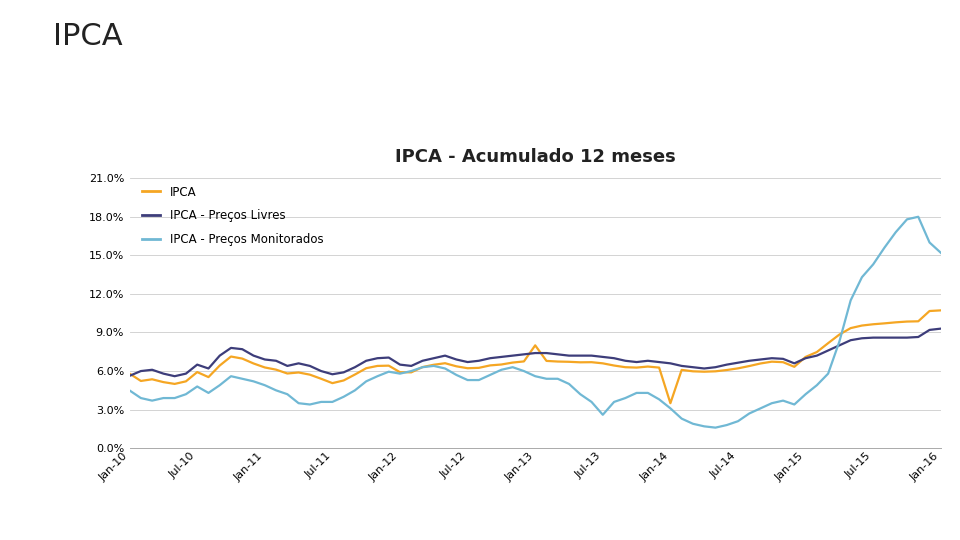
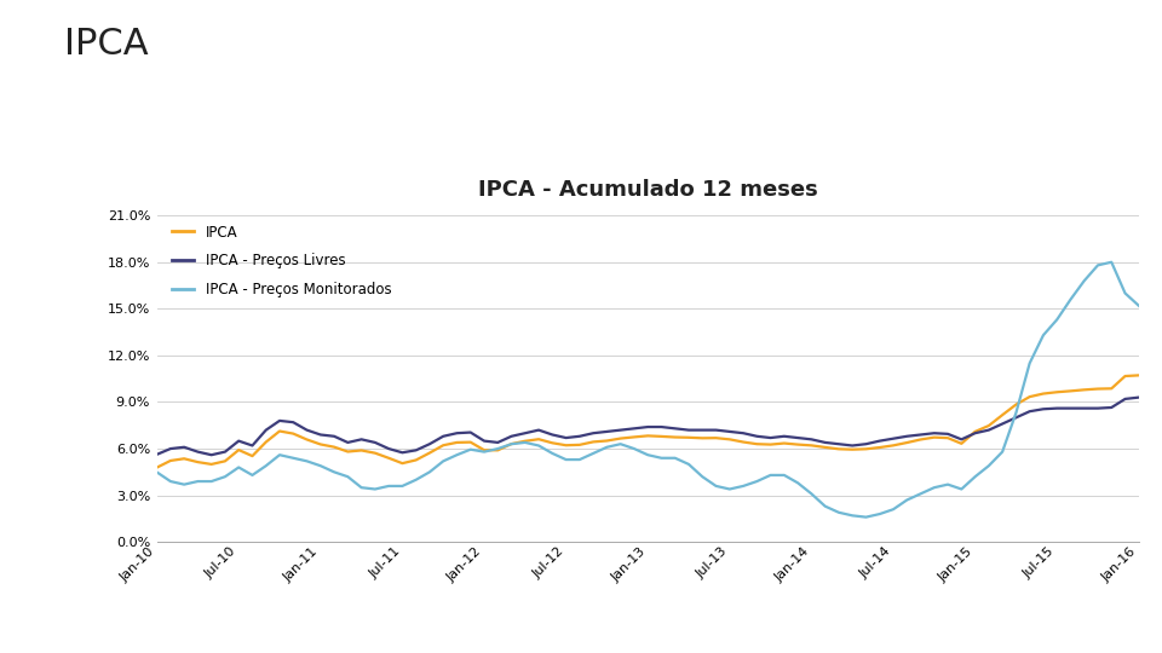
IPCA/Jan-10: 5.8% -> 4.8%
IPCA/Jan-13: 8.0% -> 6.8%
IPCA - Preços Monitorados/Jul-13: 2.6% -> 3.4%
IPCA/Jan-14: 3.5% -> 6.2%
